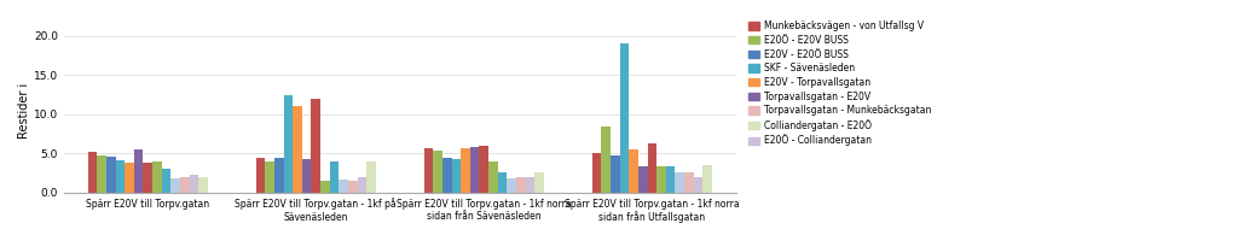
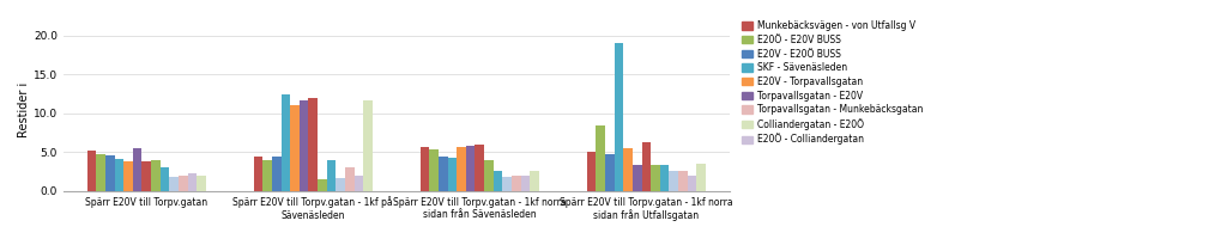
Torpavallsgatan - E20V/Spärr E20V till Torpv.gatan - 1kf på Sävenäsleden: 4.3 -> 11.6
Torpavallsgatan - Munkebäcksgatan/Spärr E20V till Torpv.gatan - 1kf på Sävenäsleden: 1.5 -> 3.0
Colliandergatan - E20Ö/Spärr E20V till Torpv.gatan - 1kf på Sävenäsleden: 3.9 -> 11.6
